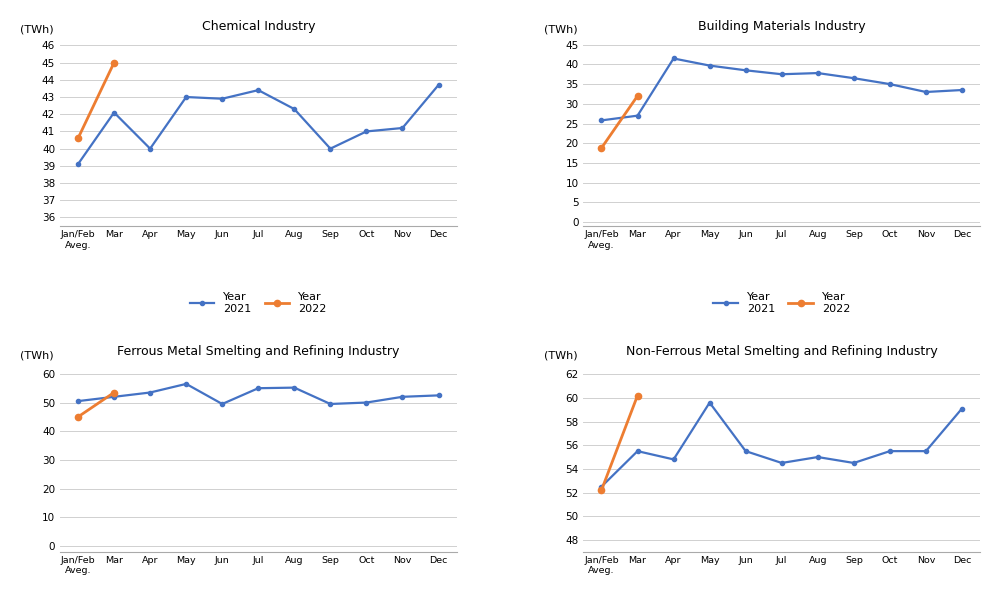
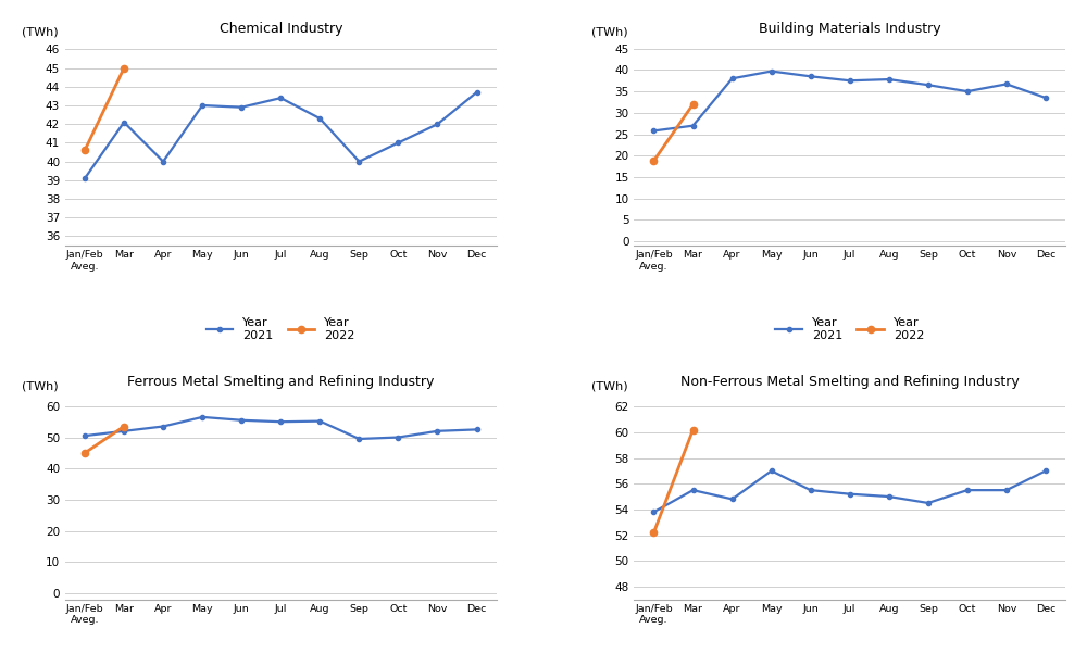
Chemical Industry/Nov: 41.2 -> 42.0
Building Materials Industry/Apr: 41.5 -> 38.0
Building Materials Industry/Nov: 33.0 -> 36.7
Ferrous Metal Smelting and Refining Industry/Jun: 49.5 -> 55.5
Non-Ferrous Metal Smelting and Refining Industry/Jan/Feb Aveg.: 52.5 -> 53.8
Non-Ferrous Metal Smelting and Refining Industry/May: 59.6 -> 57.0
Non-Ferrous Metal Smelting and Refining Industry/Jul: 54.5 -> 55.2
Non-Ferrous Metal Smelting and Refining Industry/Dec: 59.1 -> 57.0
